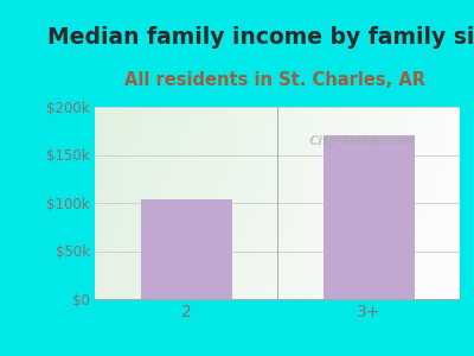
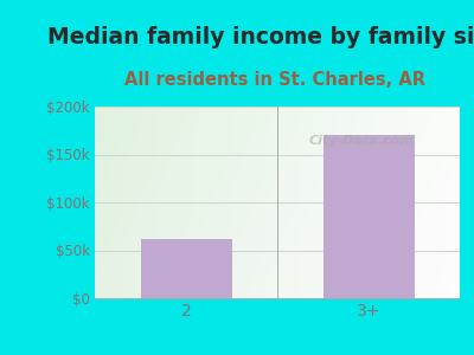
2: $104k -> $62k
